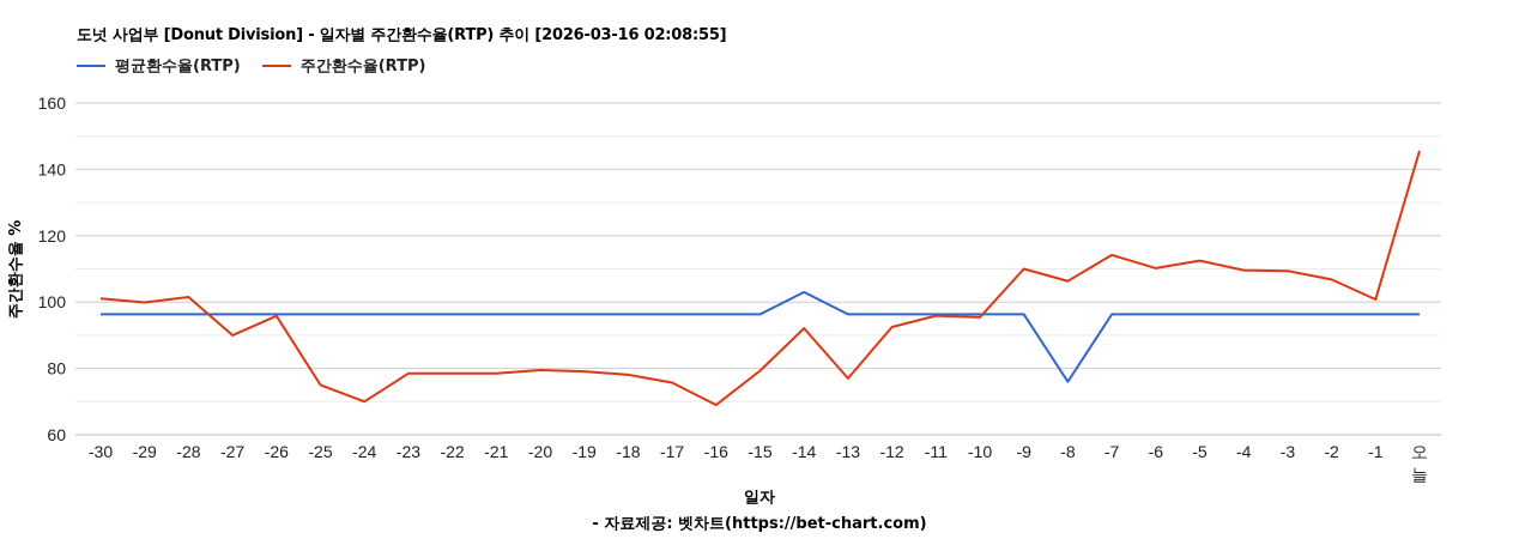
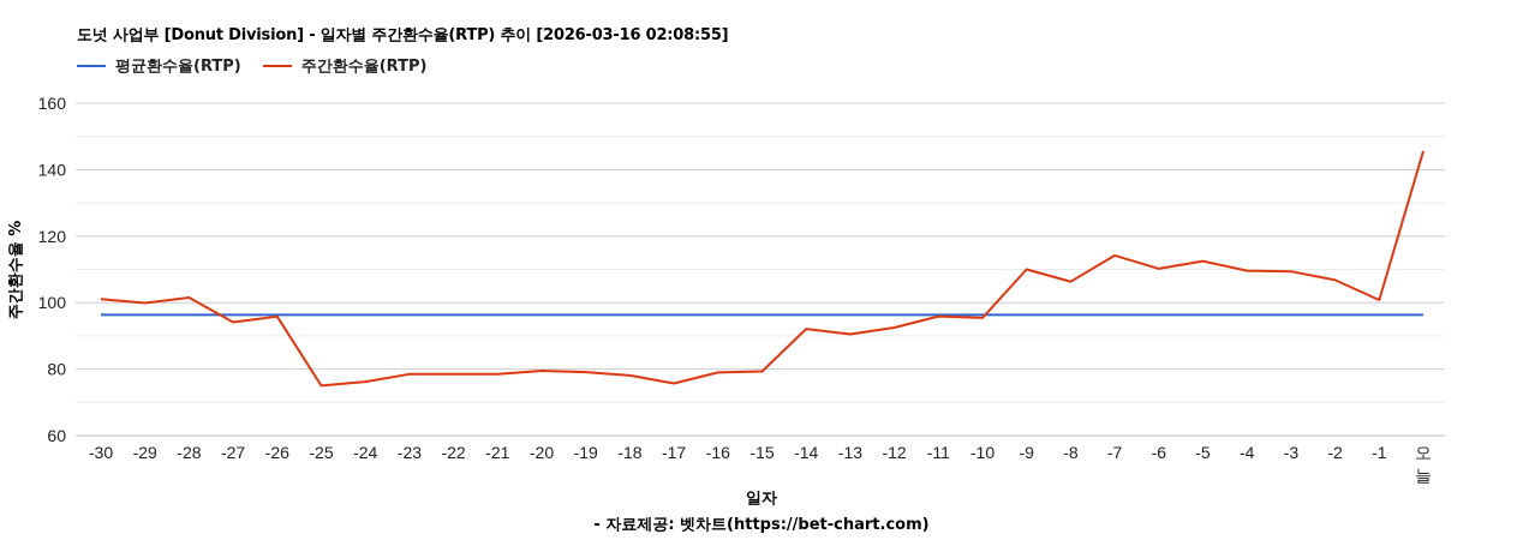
주간환수율(RTP)/-27: 90 -> 94
주간환수율(RTP)/-24: 70 -> 76
주간환수율(RTP)/-16: 69 -> 79
평균환수율(RTP)/-14: 103 -> 96
주간환수율(RTP)/-13: 77 -> 90
평균환수율(RTP)/-8: 76 -> 96
